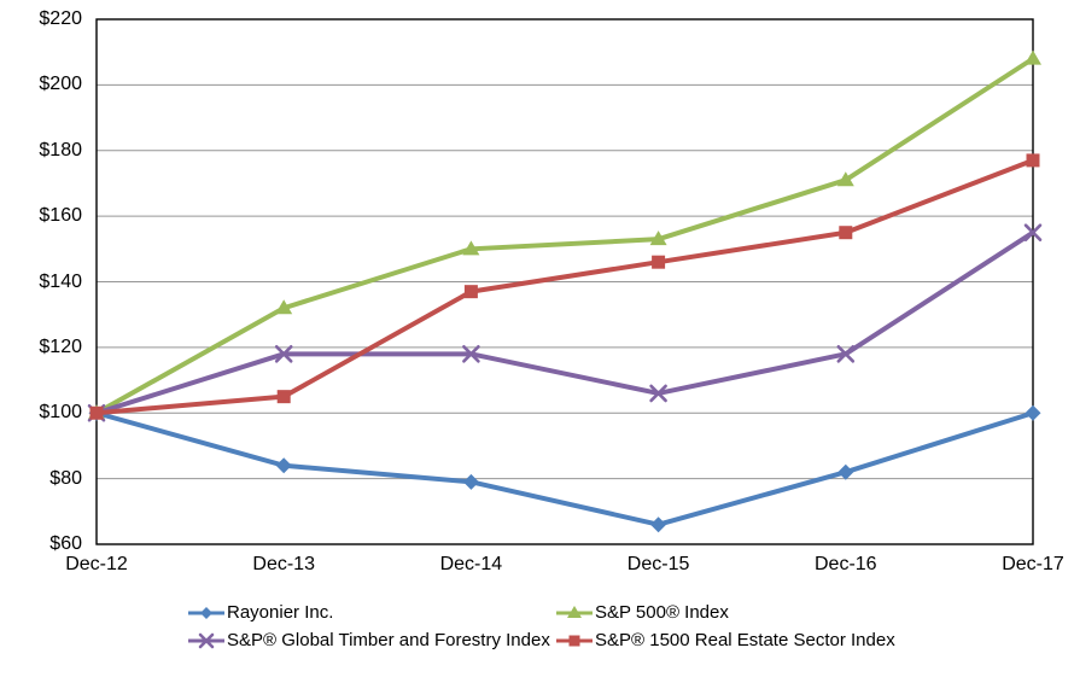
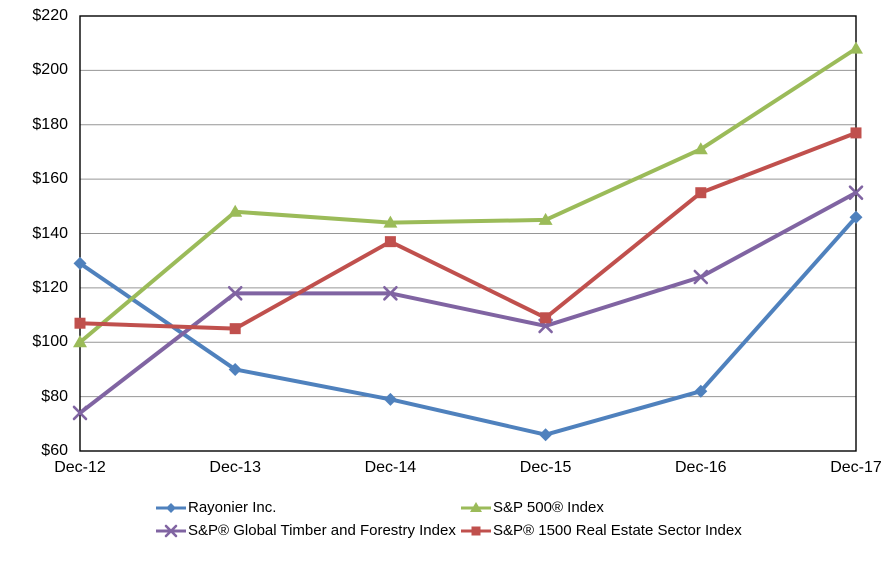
Rayonier Inc./Dec-12: $100 -> $129
S&P® Global Timber and Forestry Index/Dec-12: $100 -> $74
S&P® 1500 Real Estate Sector Index/Dec-12: $100 -> $107
Rayonier Inc./Dec-13: $84 -> $90
S&P 500® Index/Dec-13: $132 -> $148
S&P 500® Index/Dec-14: $150 -> $144
S&P 500® Index/Dec-15: $153 -> $145
S&P® 1500 Real Estate Sector Index/Dec-15: $146 -> $109
S&P® Global Timber and Forestry Index/Dec-16: $118 -> $124
Rayonier Inc./Dec-17: $100 -> $146
